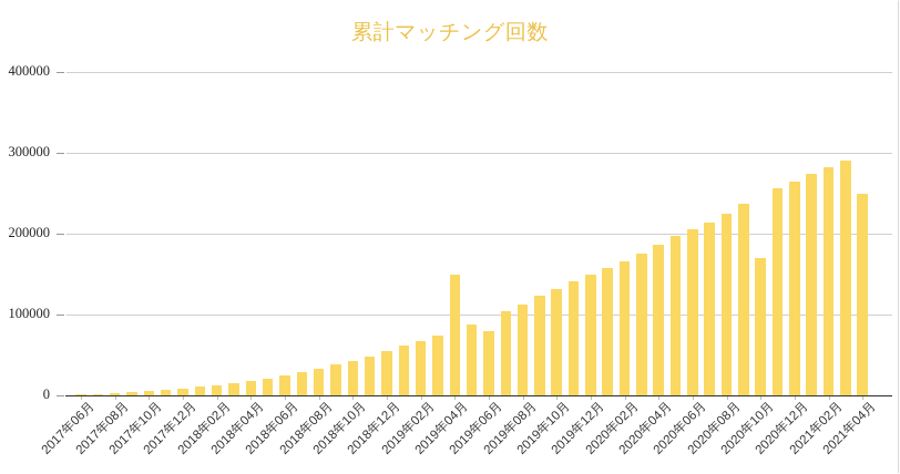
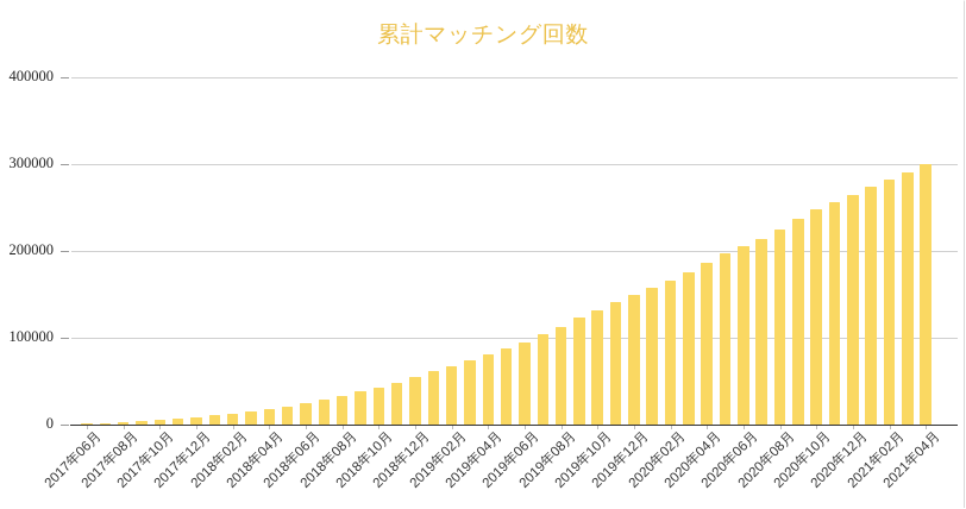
2019年04月: 150000 -> 80000
2019年06月: 80000 -> 100000
2020年10月: 170000 -> 250000
2021年04月: 250000 -> 300000
